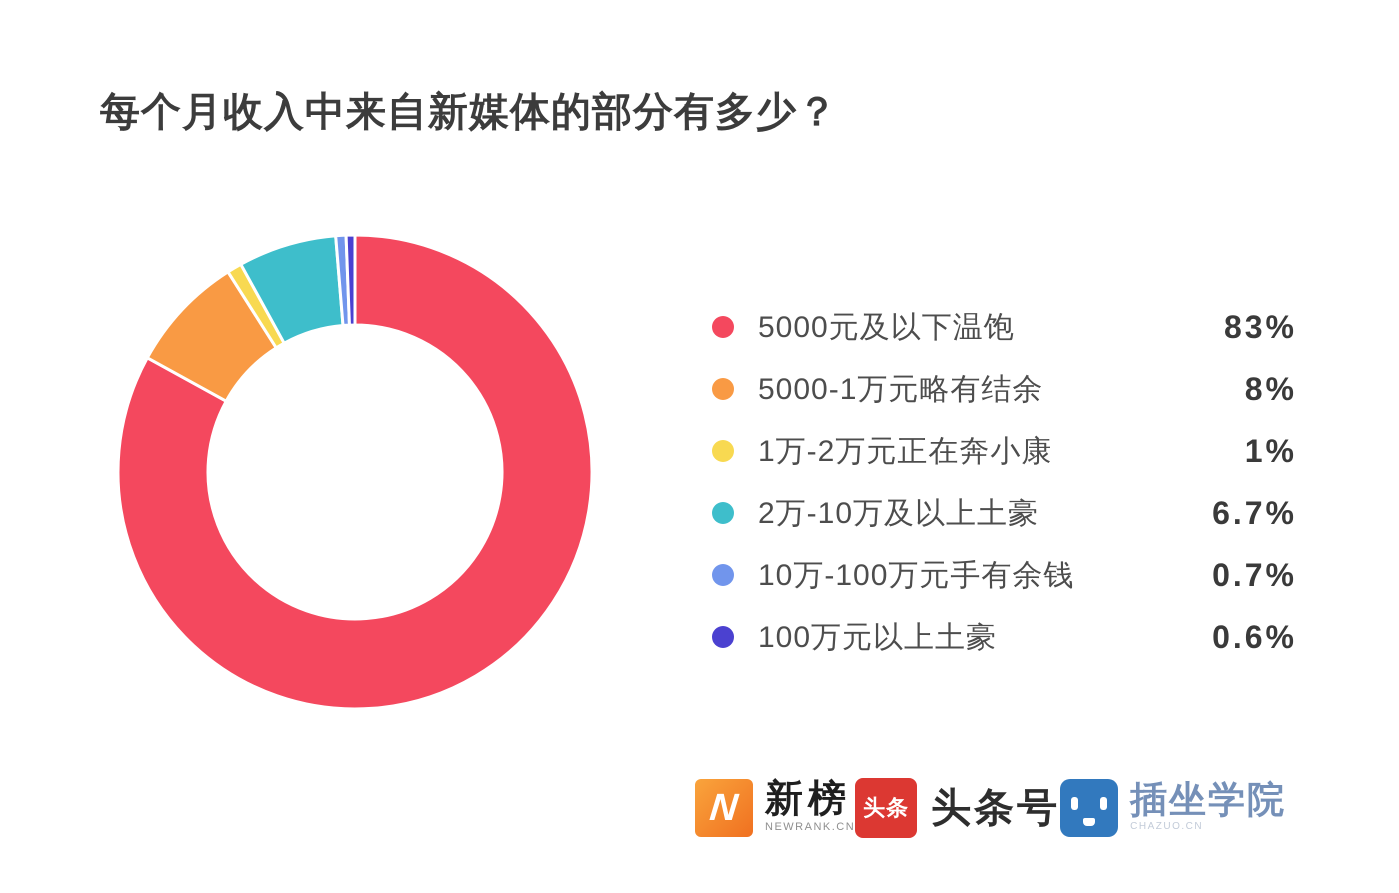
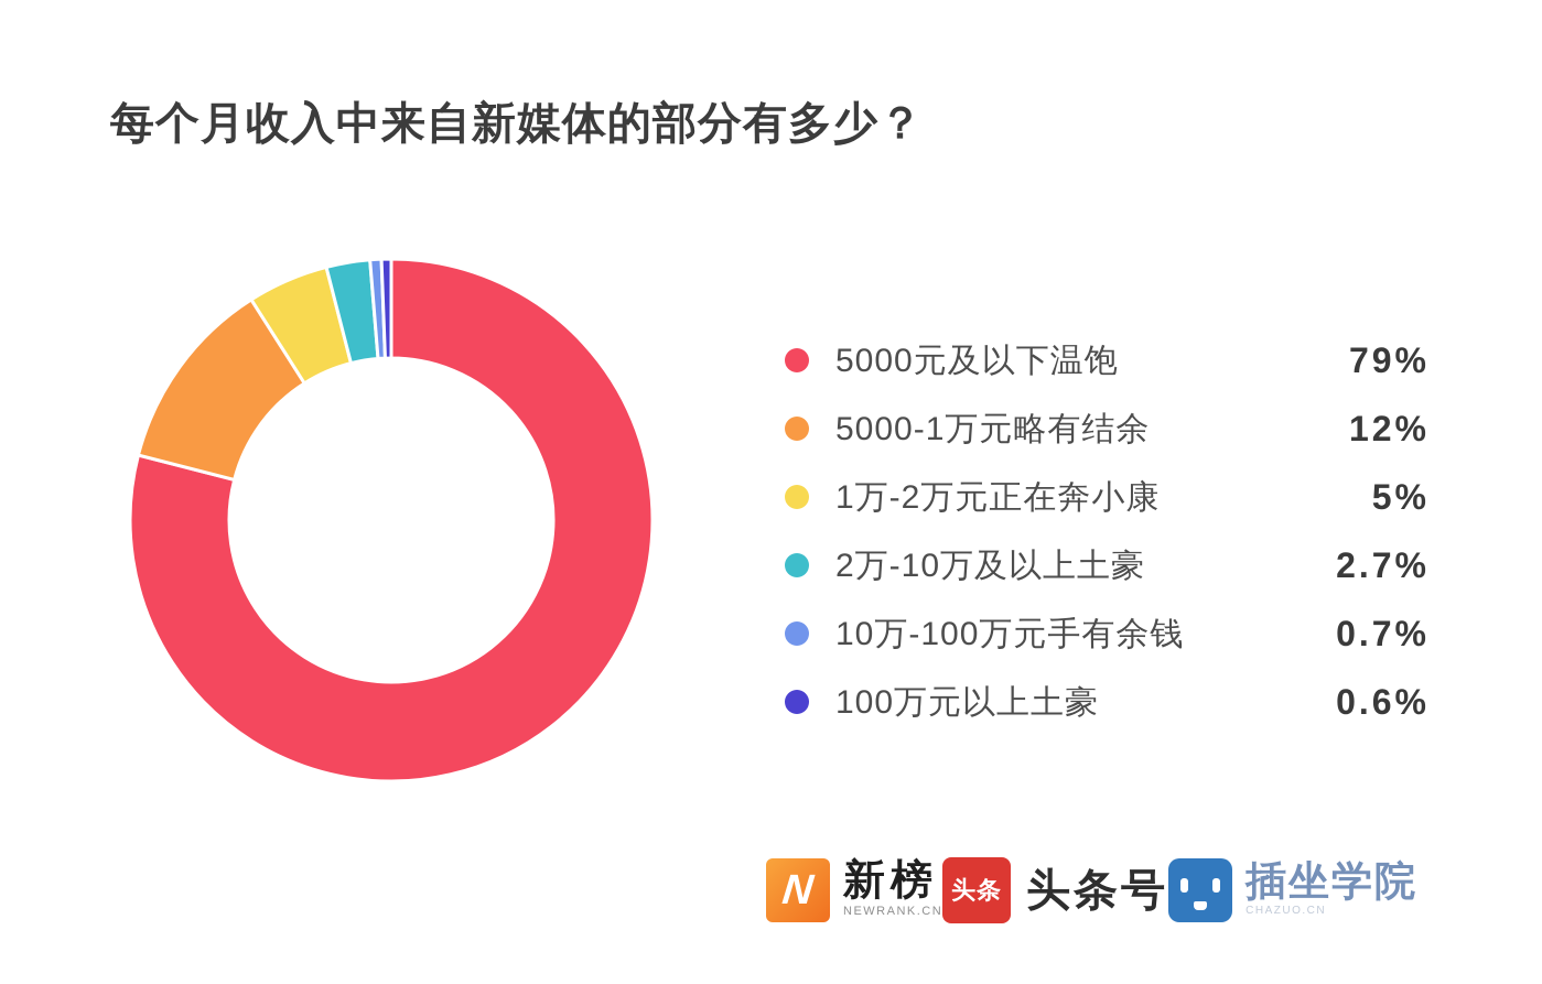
5000元及以下温饱: 83% -> 79%
5000-1万元略有结余: 8% -> 12%
1万-2万元正在奔小康: 1% -> 5%
2万-10万及以上土豪: 6.7% -> 2.7%
